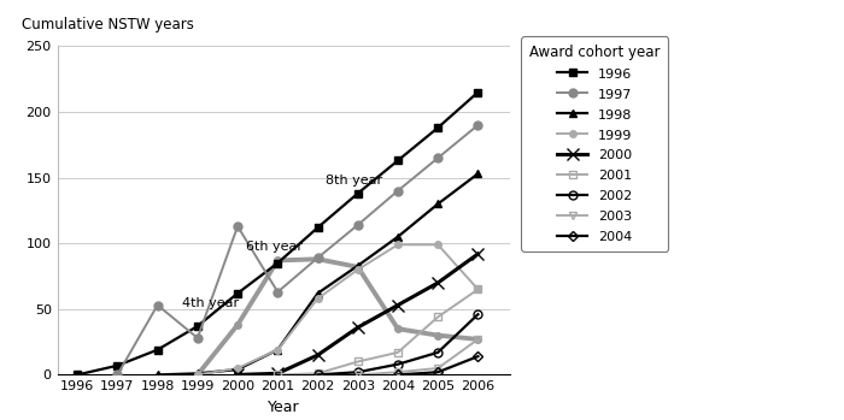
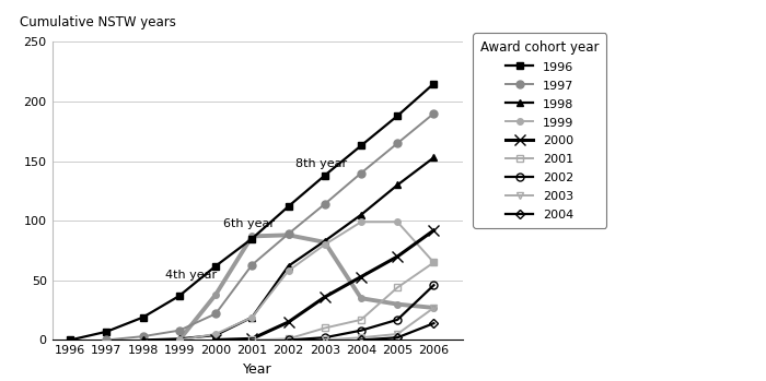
1997/1998: 53 -> 3
1997/1999: 28 -> 8
1997/2000: 113 -> 22
